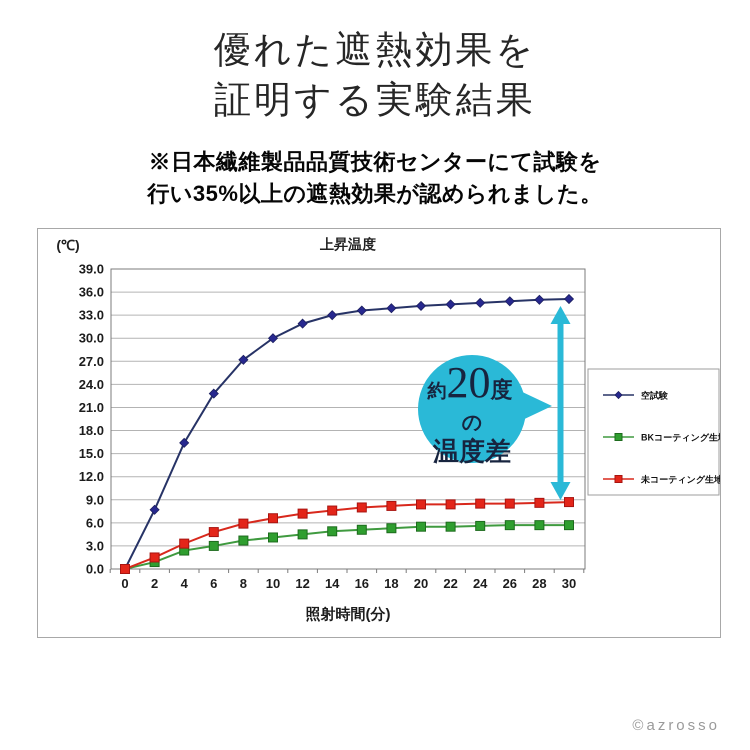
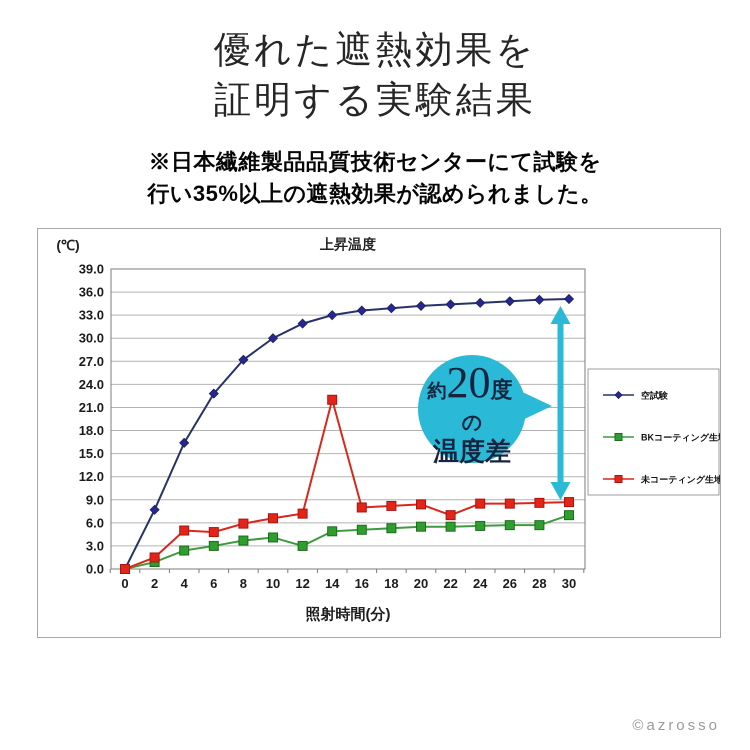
未コーティング生地/4: 3 -> 5
BKコーティング生地/12: 4 -> 3
未コーティング生地/14: 8 -> 22
未コーティング生地/22: 8 -> 7
BKコーティング生地/30: 6 -> 7
